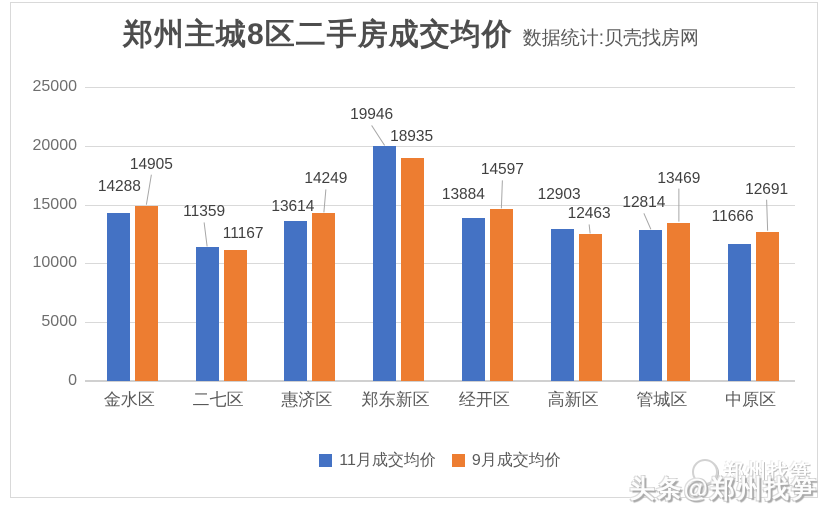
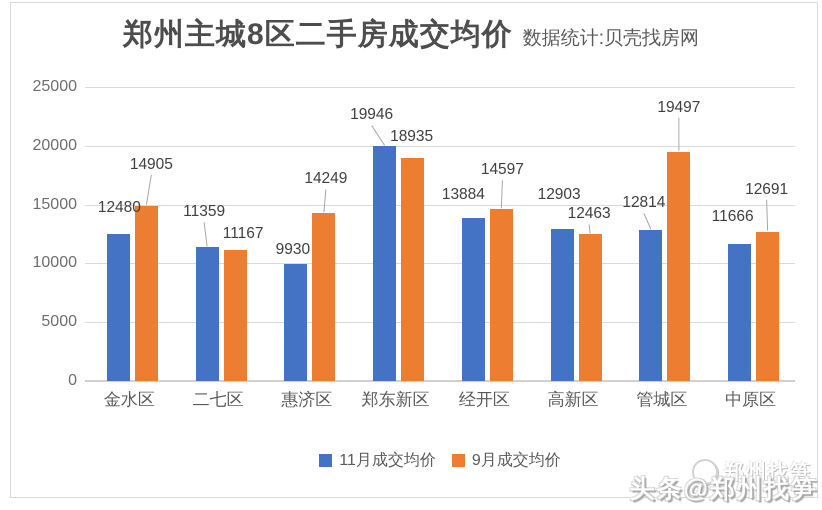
11月成交均价/金水区: 14288 -> 12480
11月成交均价/惠济区: 13614 -> 9930
9月成交均价/管城区: 13469 -> 19497
